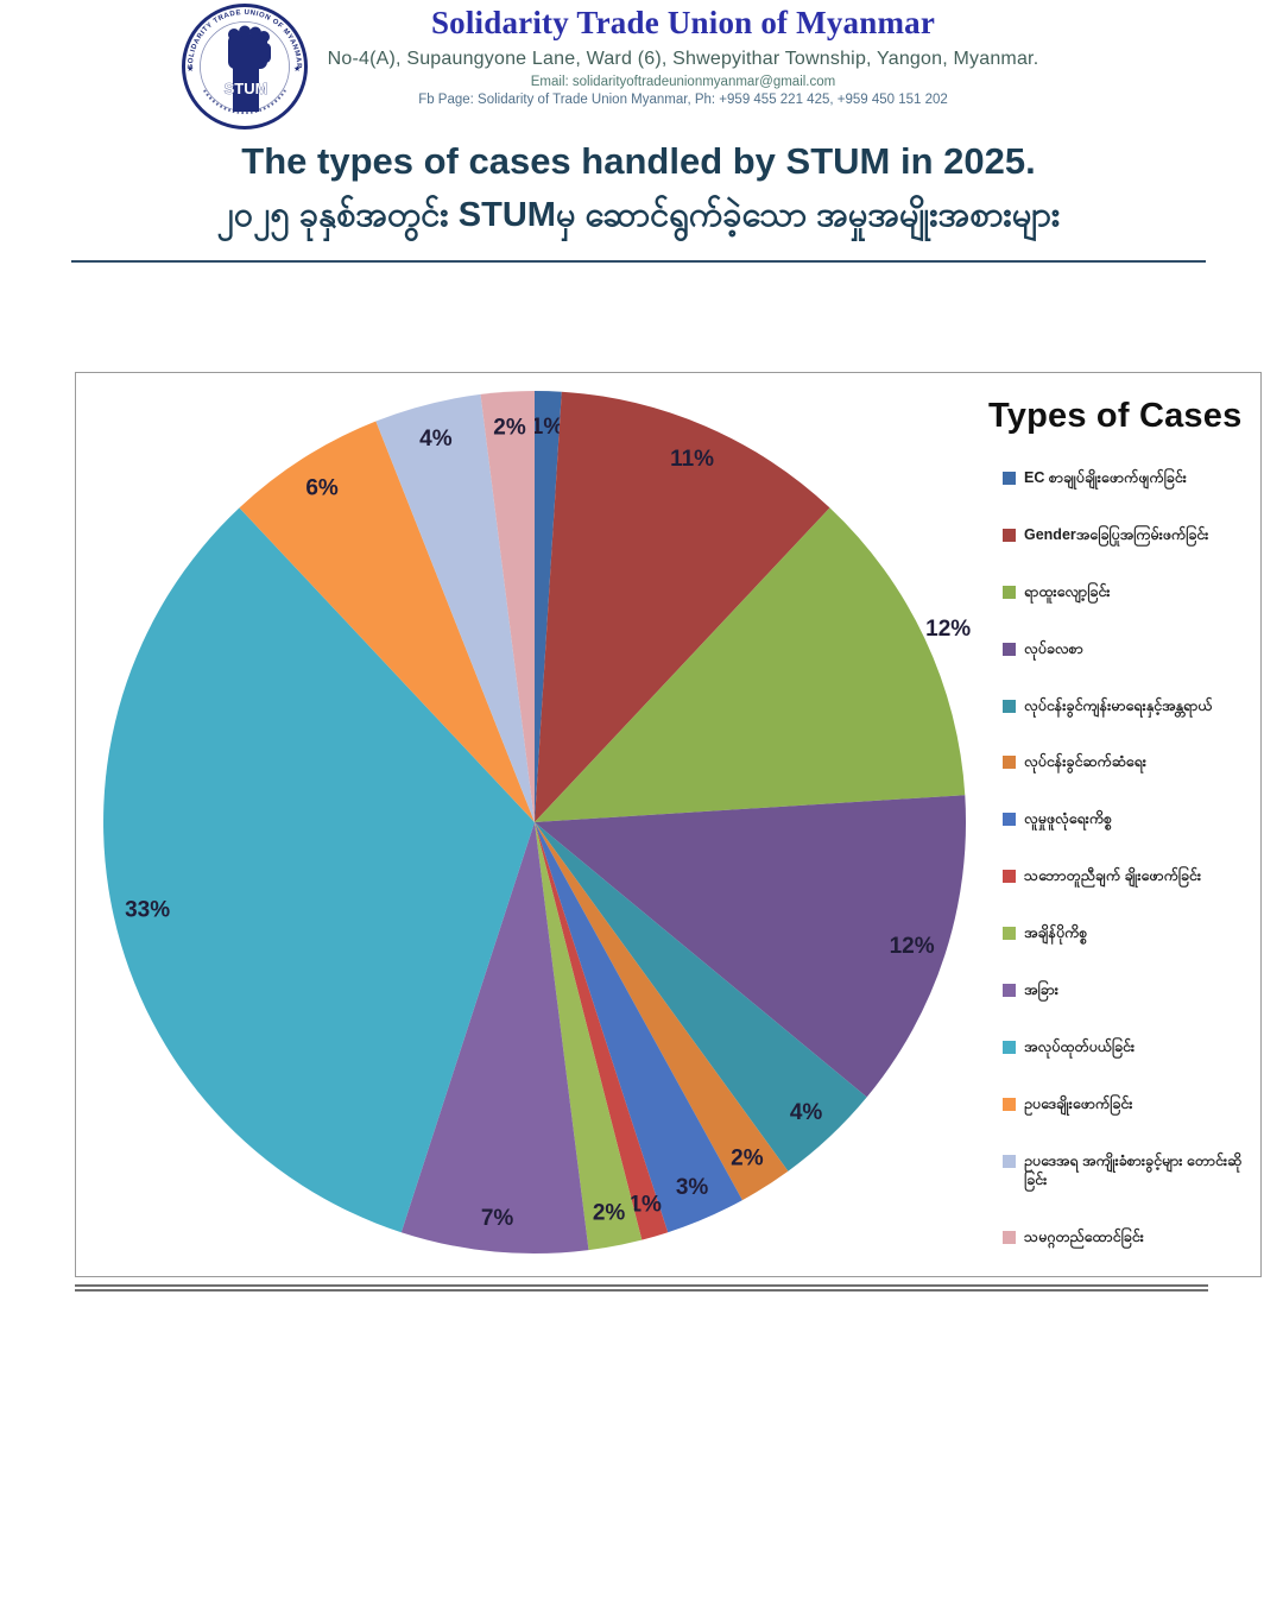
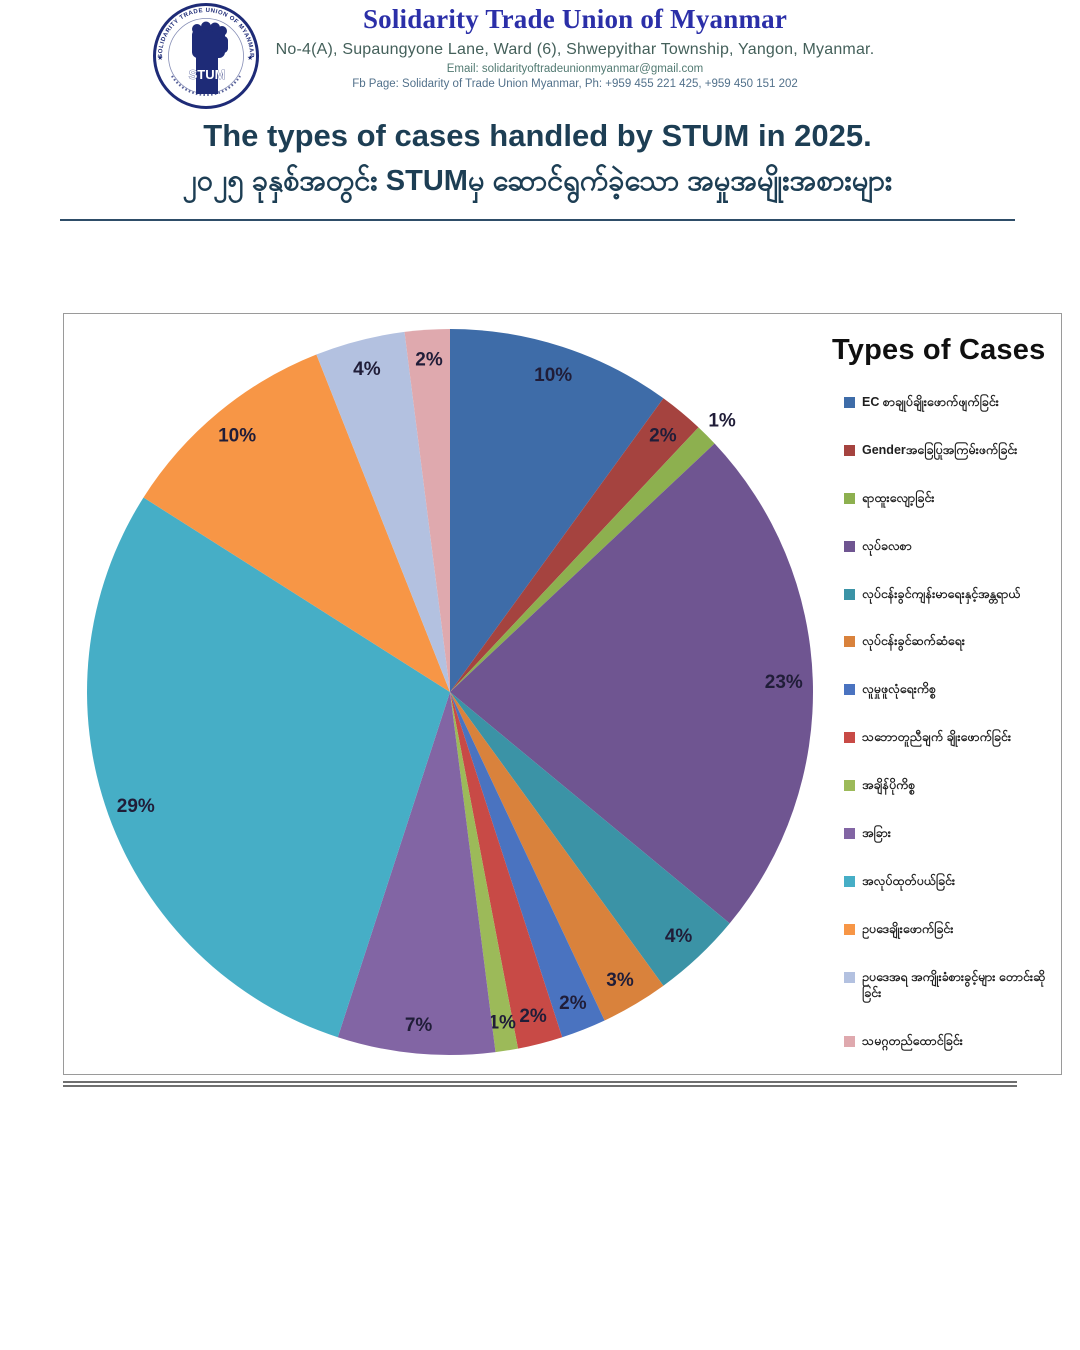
EC စာချုပ်ချိုးဖောက်ဖျက်ခြင်း: 1% -> 10%
Genderအခြေပြုအကြမ်းဖက်ခြင်း: 11% -> 2%
ရာထူးလျော့ခြင်း: 12% -> 1%
လုပ်ခလစာ: 12% -> 23%
လုပ်ငန်းခွင်ဆက်ဆံရေး: 2% -> 3%
လူမှုဖူလုံရေးကိစ္စ: 3% -> 2%
သဘောတူညီချက် ချိုးဖောက်ခြင်း: 1% -> 2%
အချိန်ပိုကိစ္စ: 2% -> 1%
အလုပ်ထုတ်ပယ်ခြင်း: 33% -> 29%
ဥပဒေချိုးဖောက်ခြင်း: 6% -> 10%
